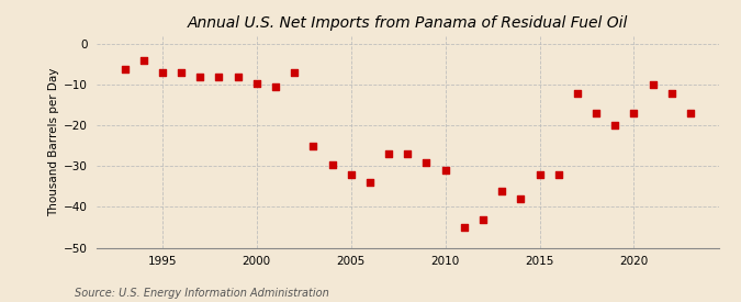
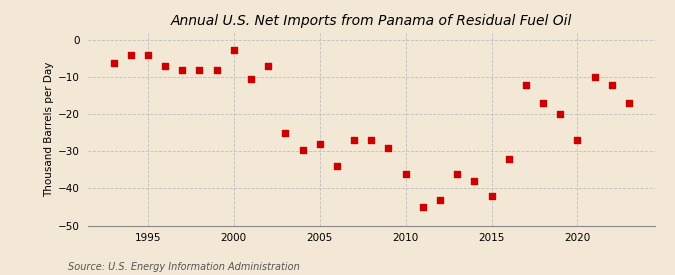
1995: -7.0 -> -4.0
2000: -9.5 -> -2.5
2005: -32.0 -> -28.0
2010: -31.0 -> -36.0
2015: -32.0 -> -42.0
2020: -17.0 -> -27.0
